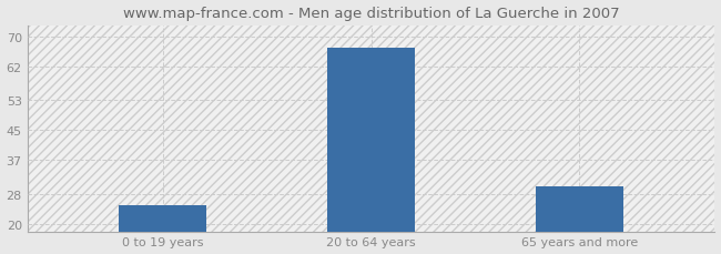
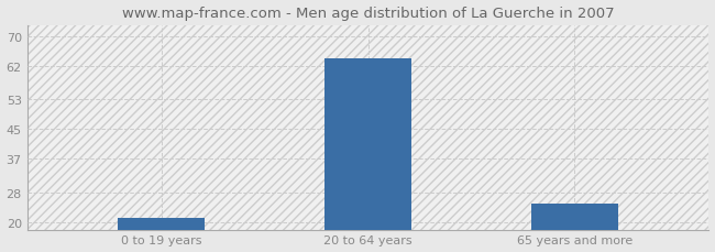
0 to 19 years: 25 -> 21
20 to 64 years: 67 -> 64
65 years and more: 30 -> 25
